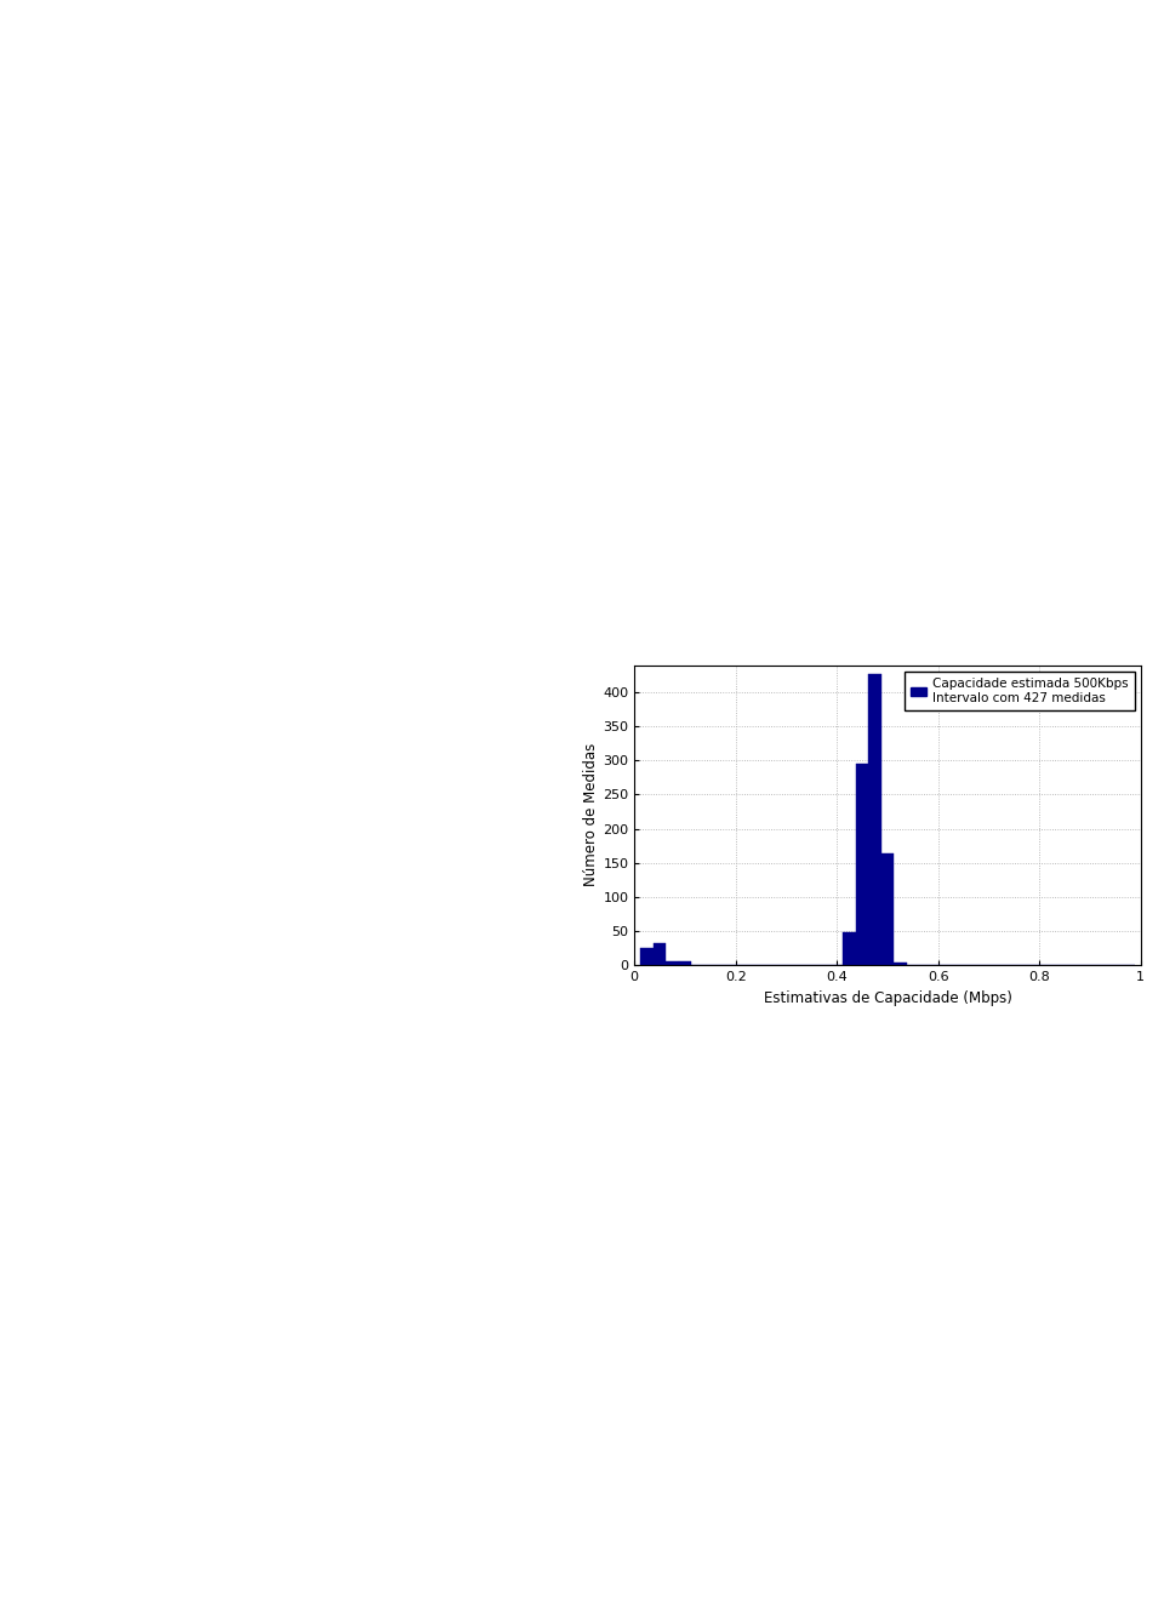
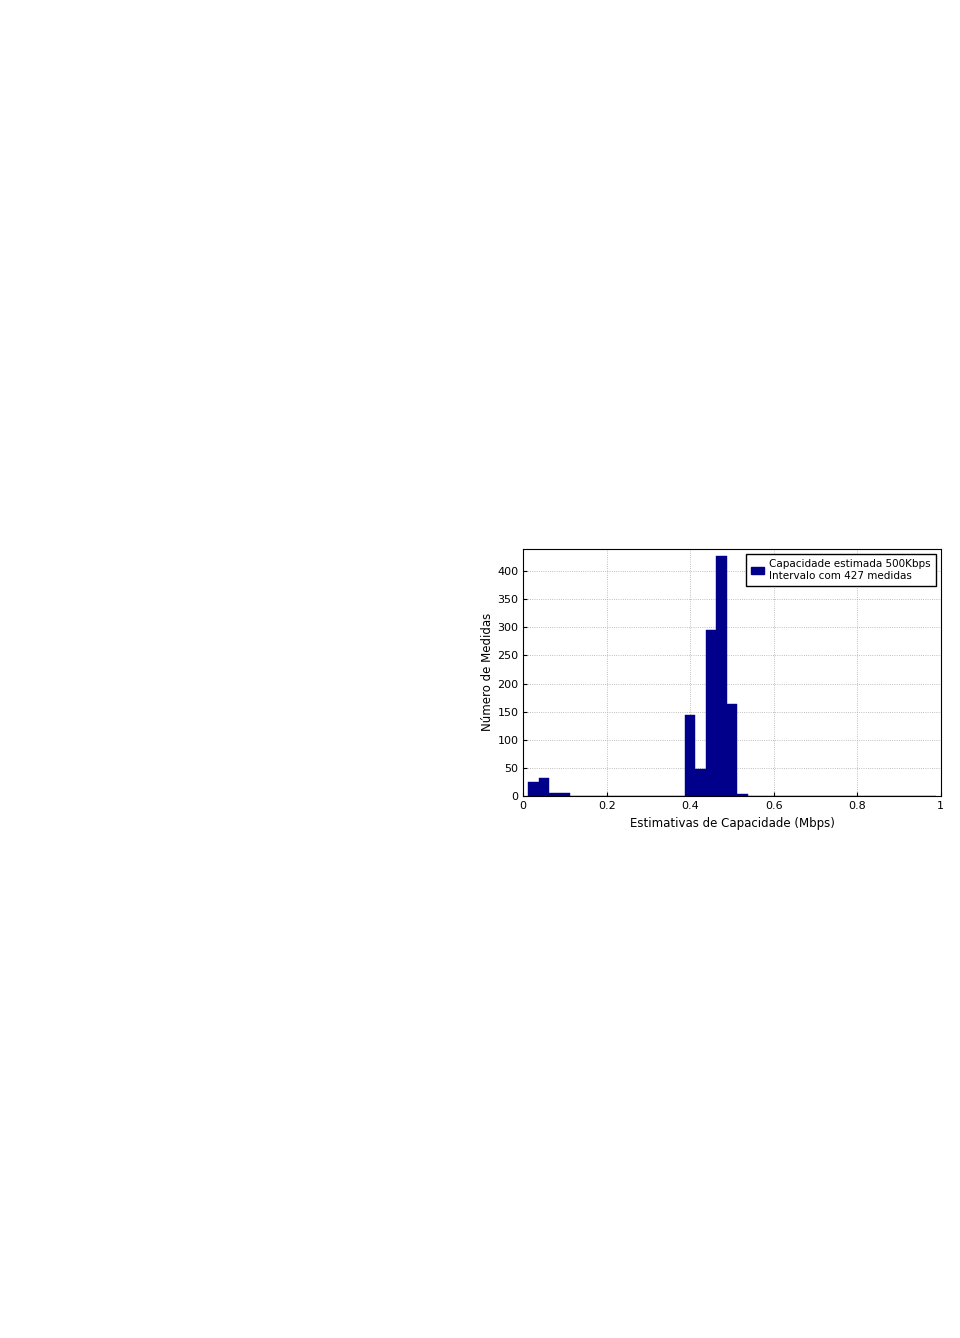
0.4: 1 -> 144
